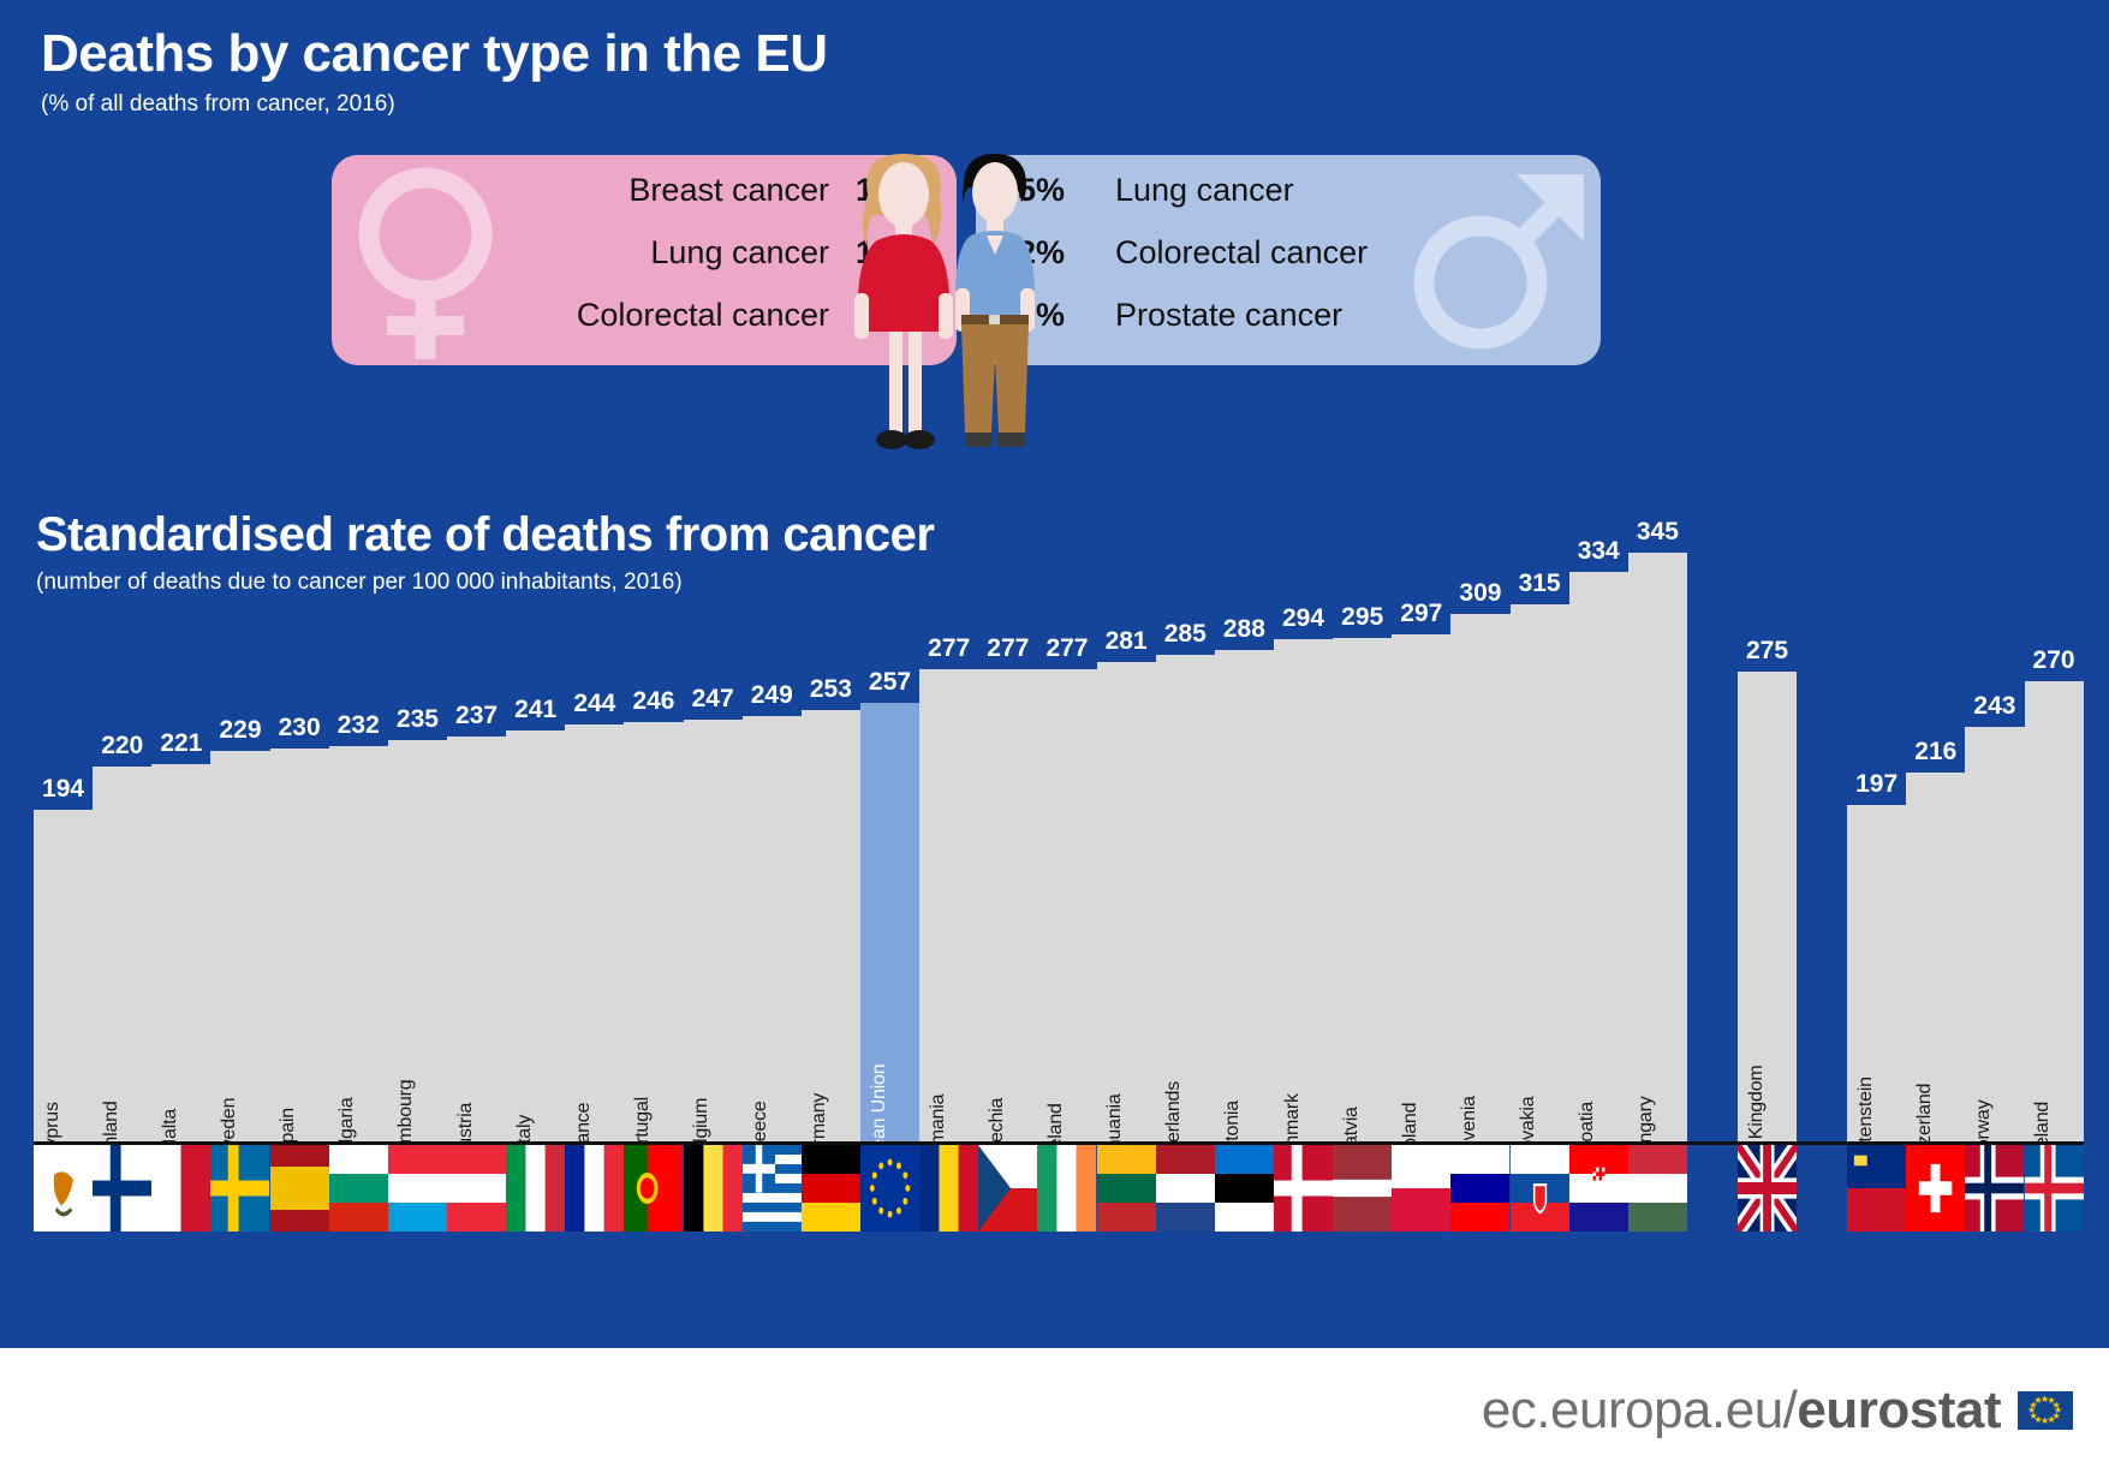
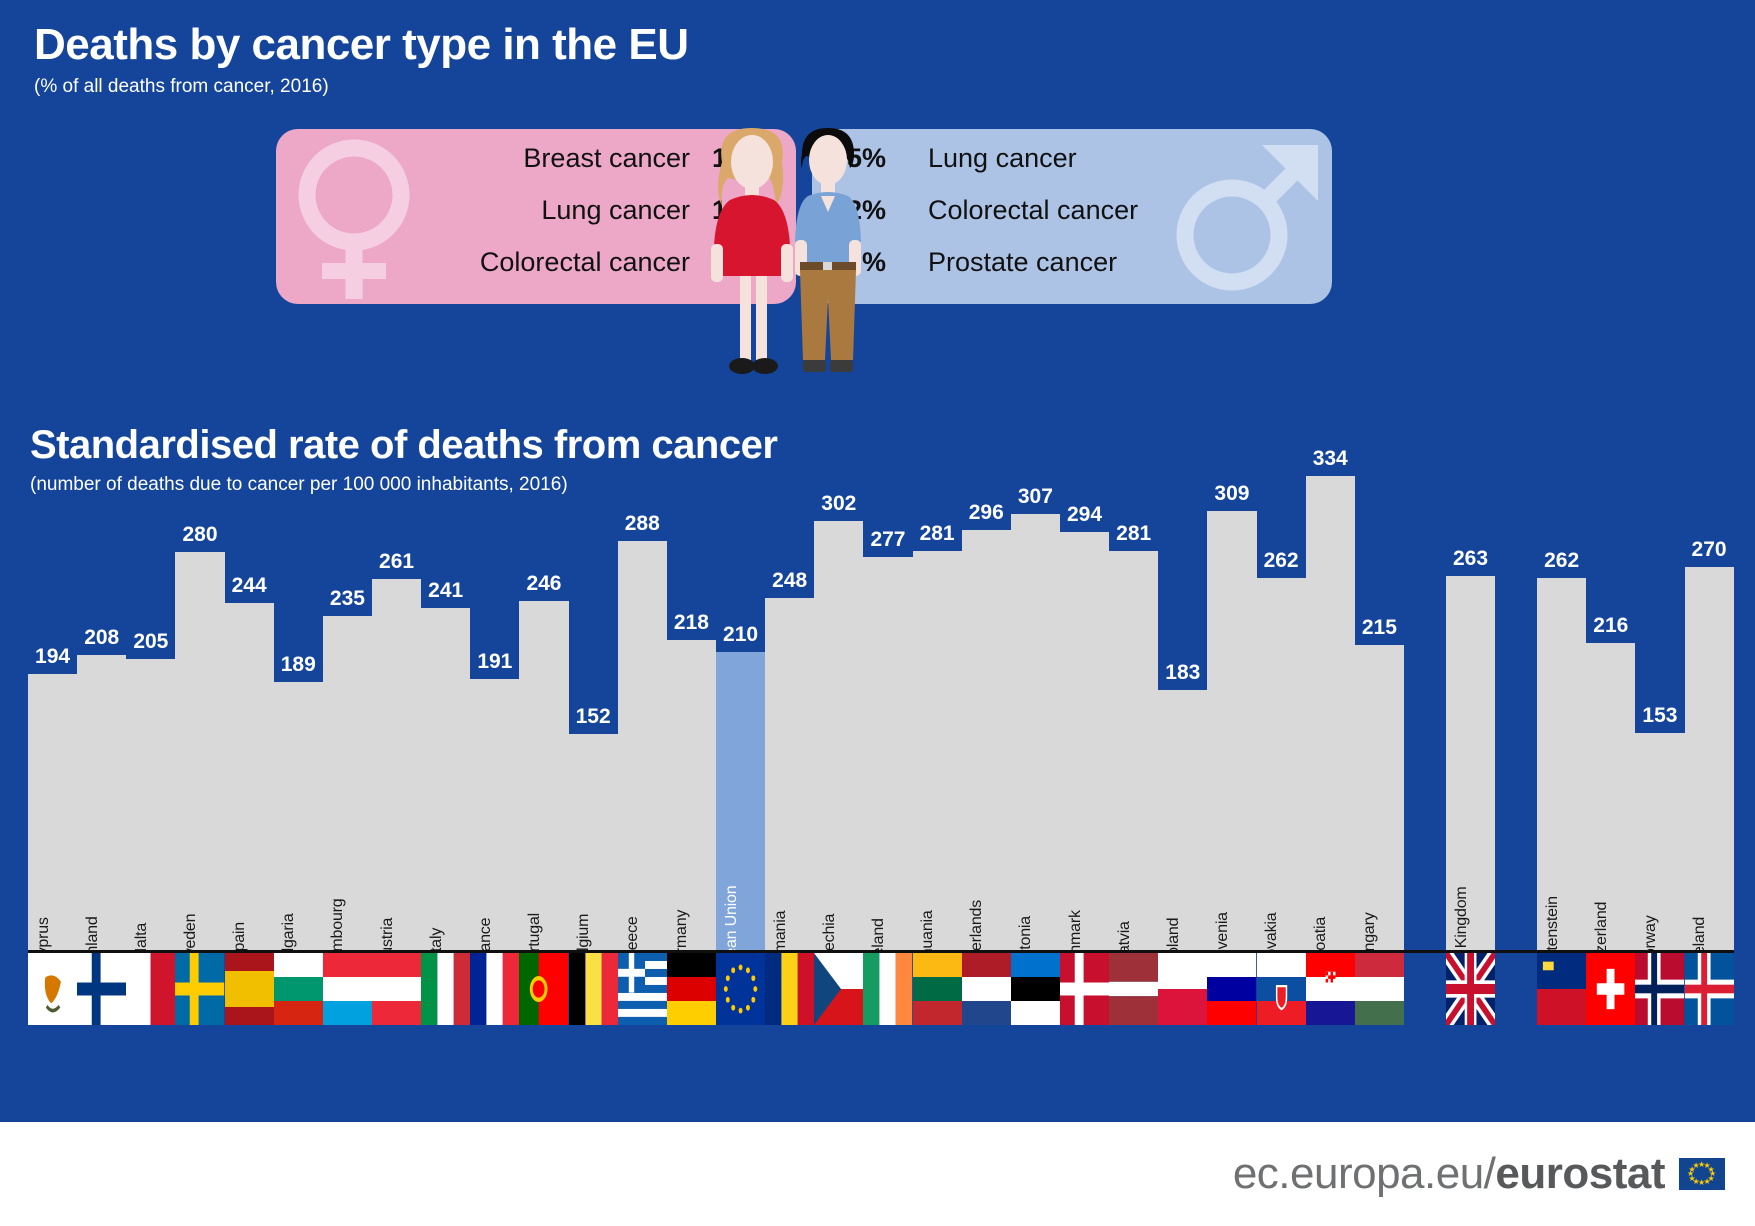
Finland: 220 -> 208
Malta: 221 -> 205
Sweden: 229 -> 280
Spain: 230 -> 244
Bulgaria: 232 -> 189
Austria: 237 -> 261
France: 244 -> 191
Belgium: 247 -> 152
Greece: 249 -> 288
Germany: 253 -> 218
European Union: 257 -> 210
Romania: 277 -> 248
Czechia: 277 -> 302
Netherlands: 285 -> 296
Estonia: 288 -> 307
Latvia: 295 -> 281
Poland: 297 -> 183
Slovakia: 315 -> 262
Hungary: 345 -> 215
United Kingdom: 275 -> 263
Liechtenstein: 197 -> 262
Norway: 243 -> 153
